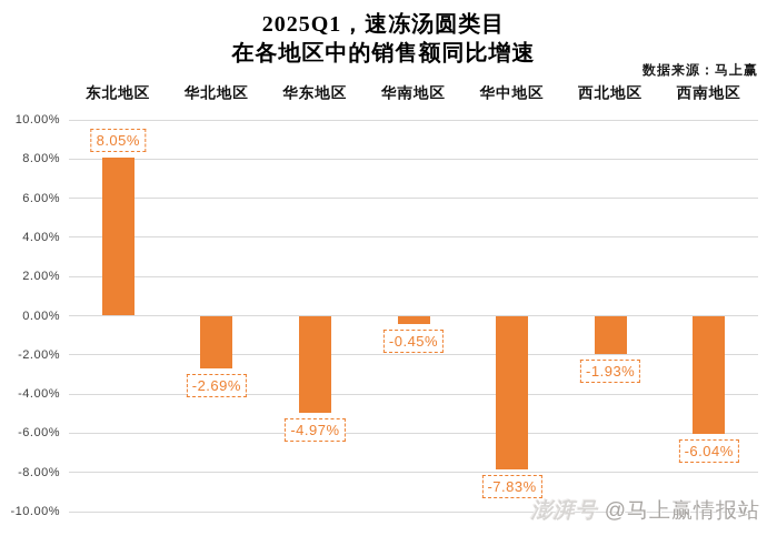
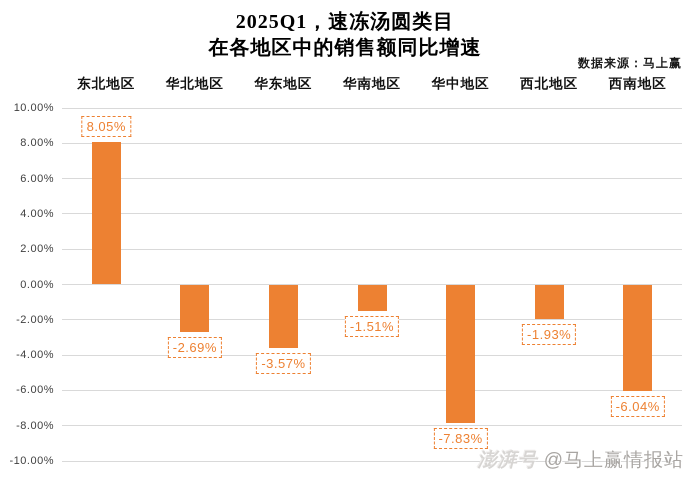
华东地区: -4.97% -> -3.57%
华南地区: -0.45% -> -1.51%
